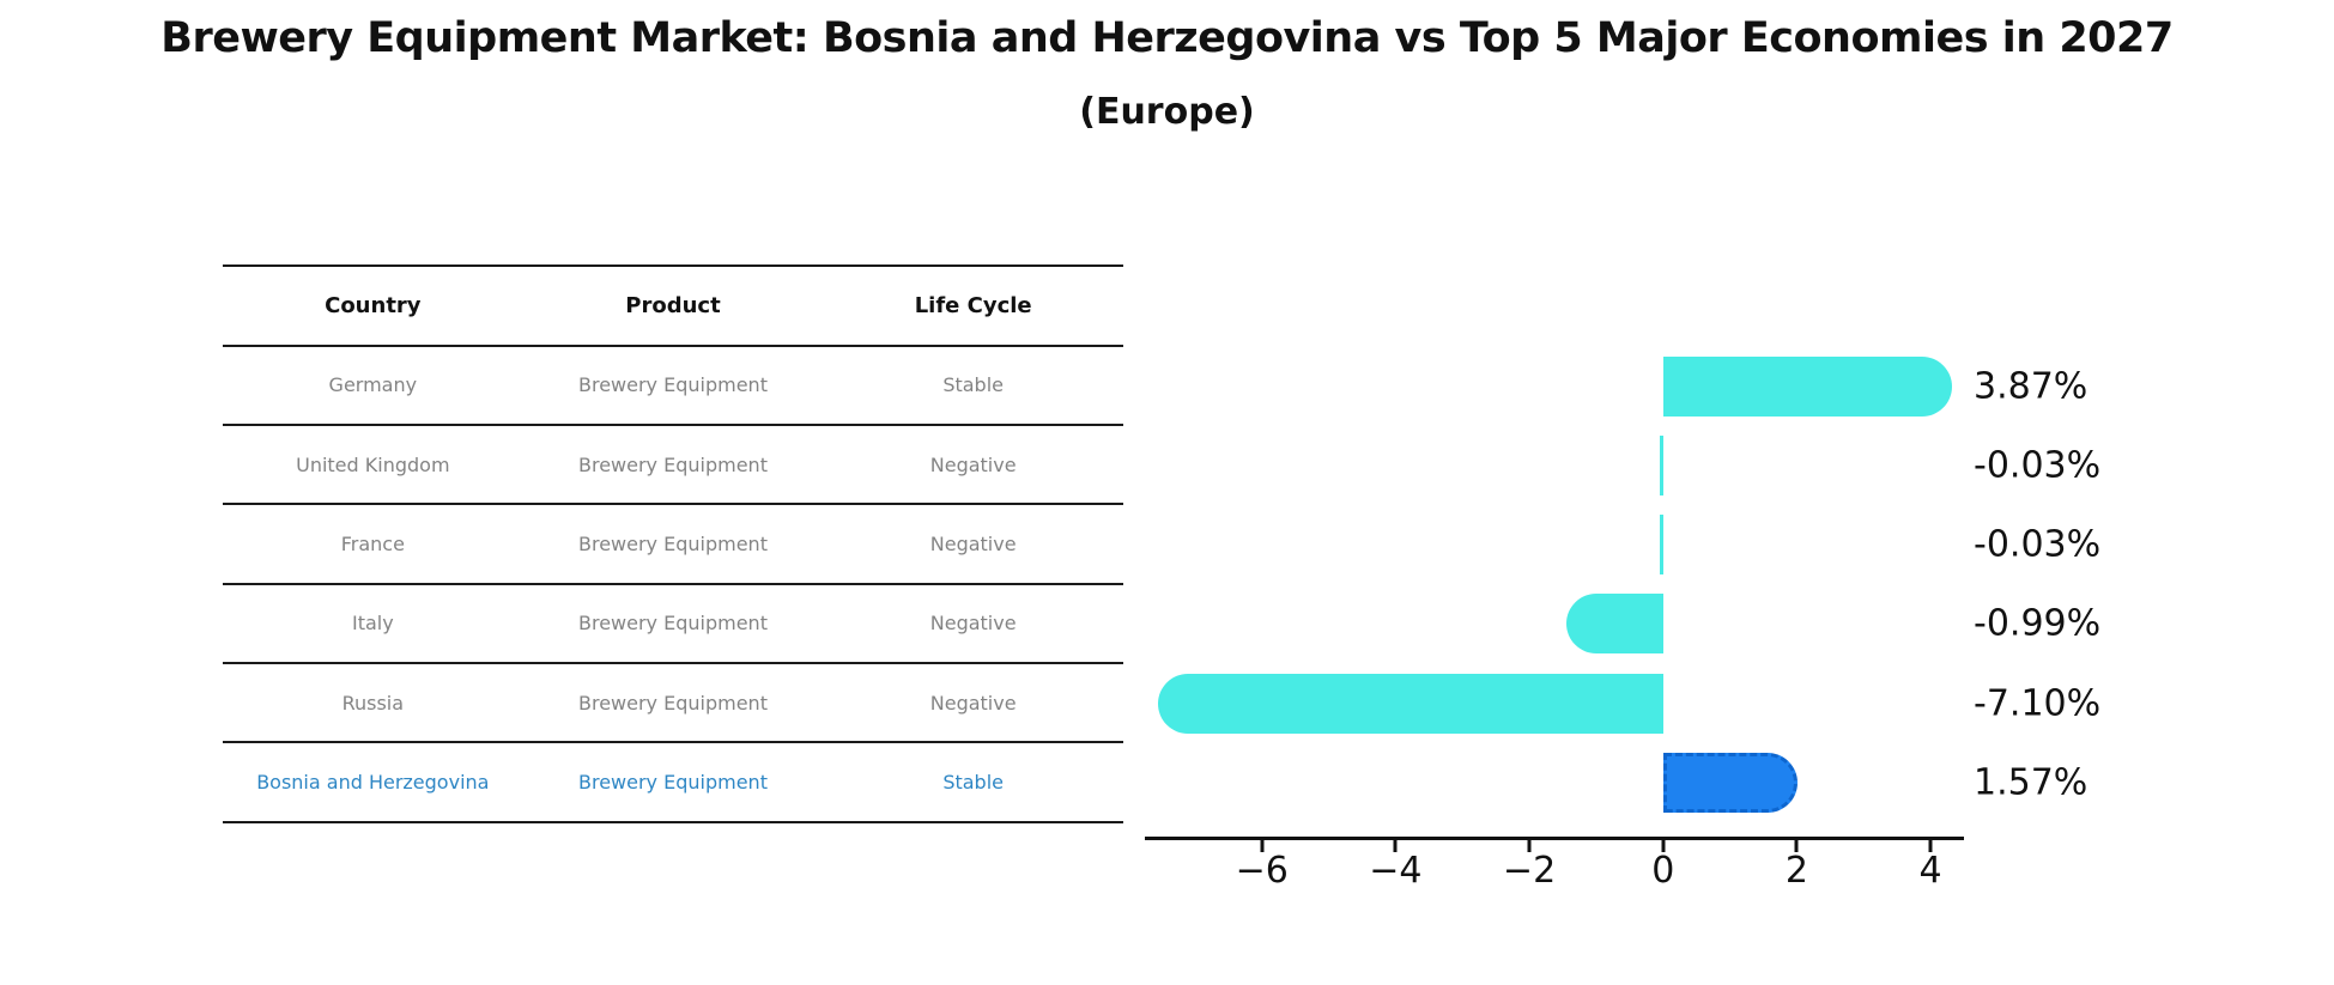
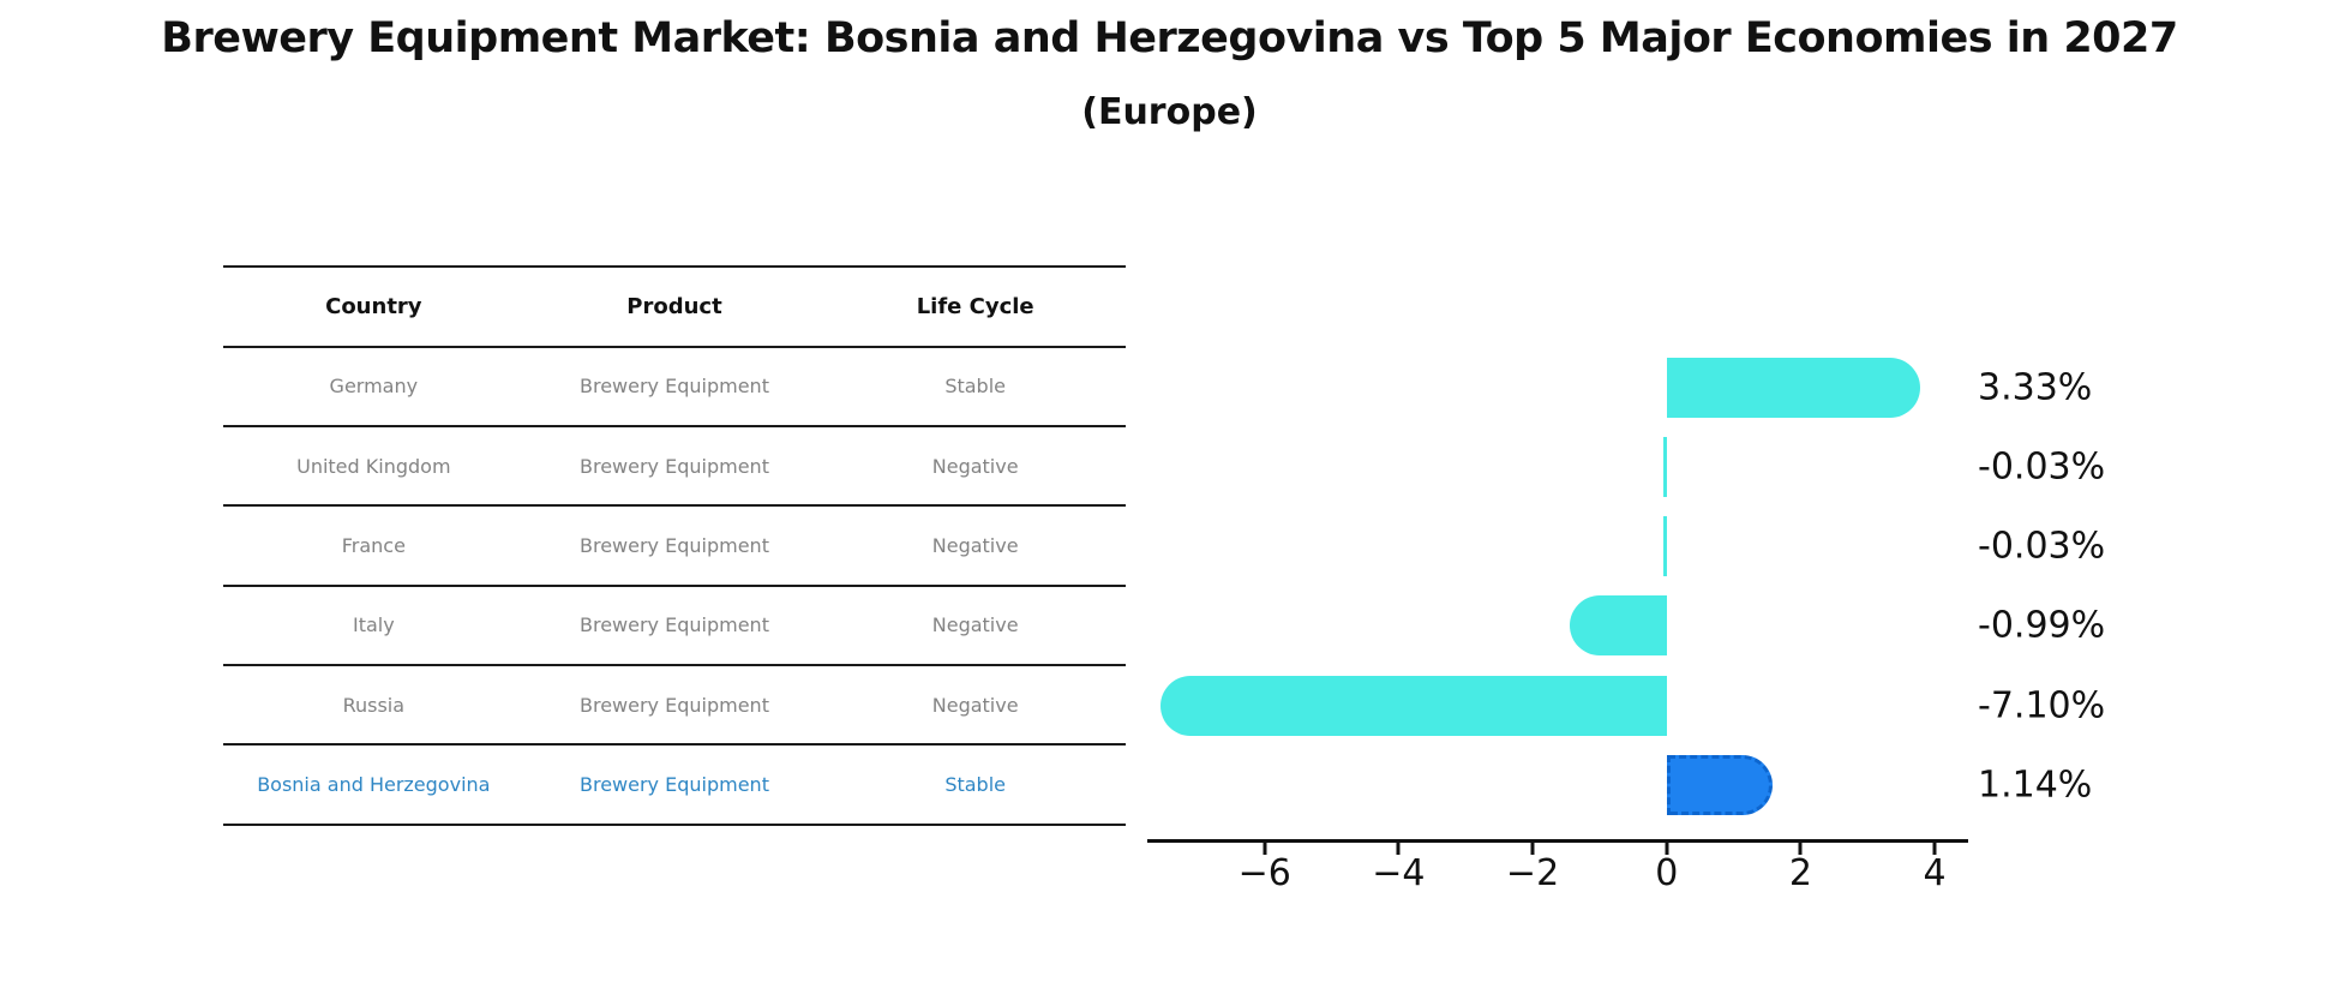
Germany: 3.87% -> 3.33%
Bosnia and Herzegovina: 1.57% -> 1.14%
